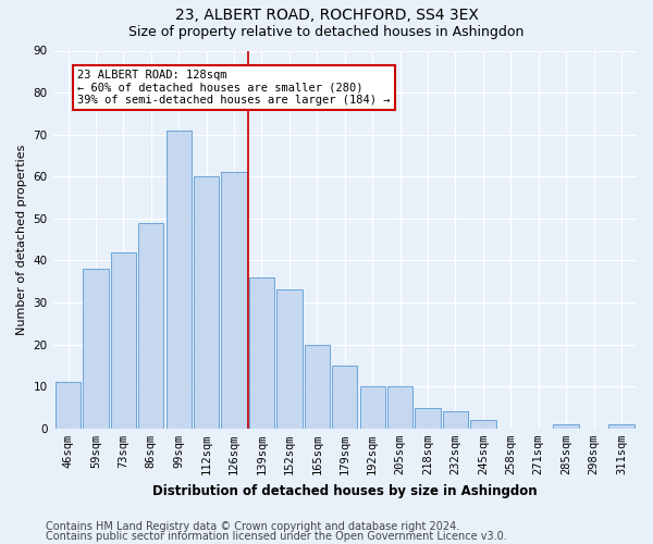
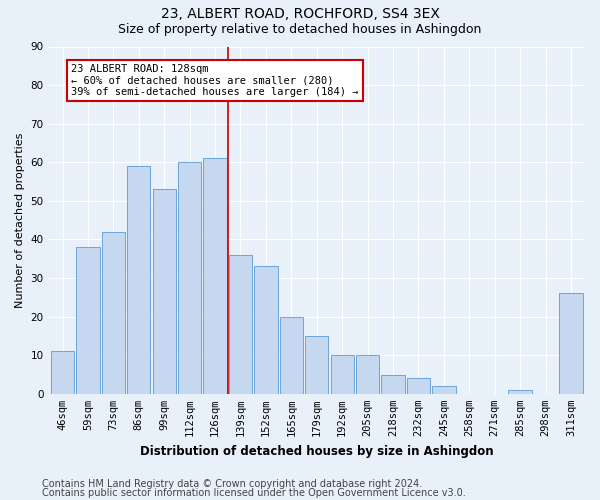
86sqm: 49 -> 59
99sqm: 71 -> 53
311sqm: 1 -> 26
